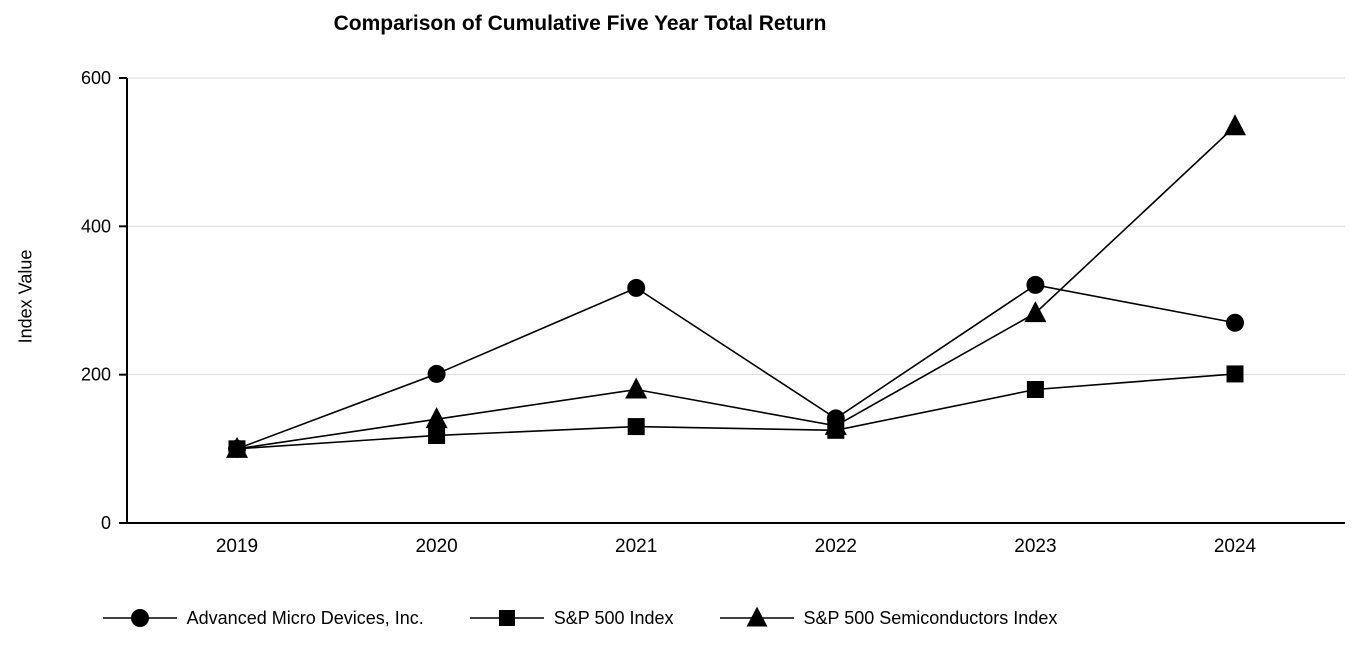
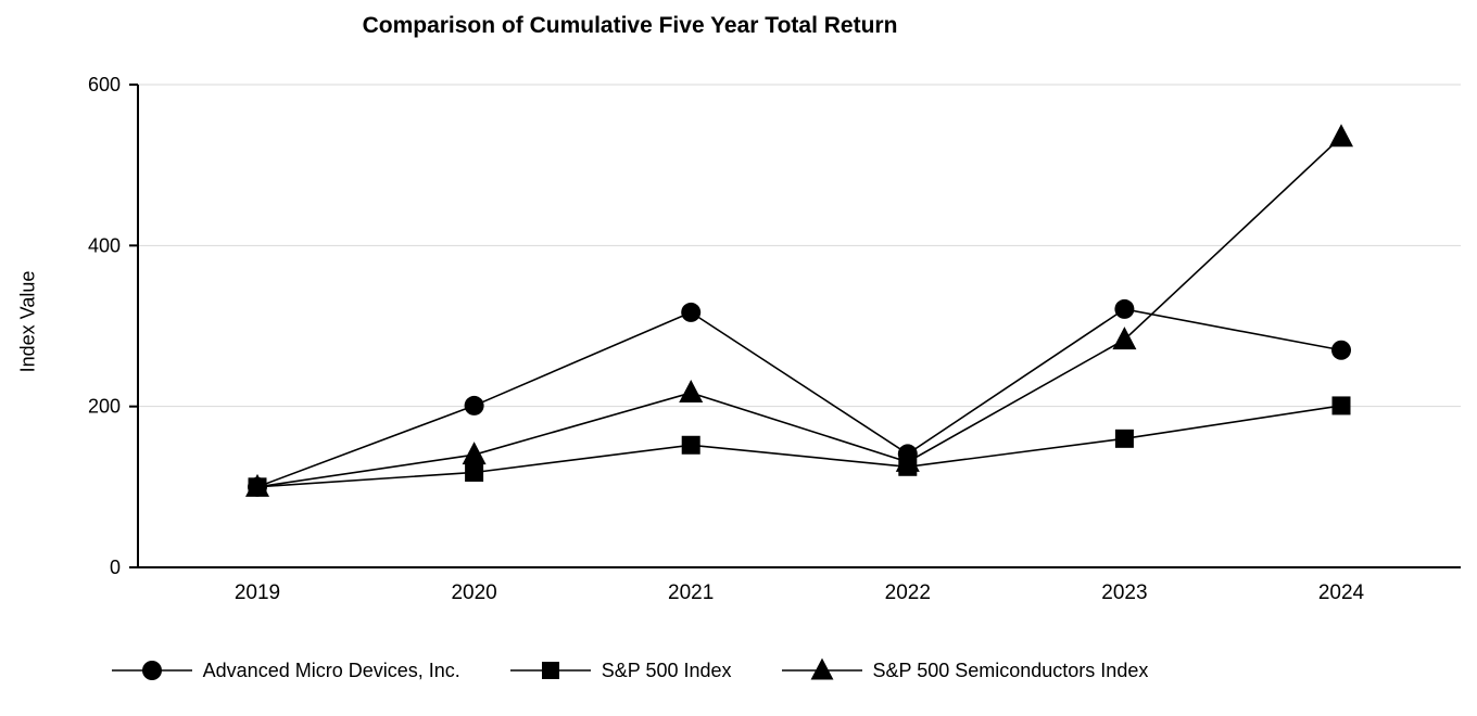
S&P 500 Index/2021: 130 -> 150
S&P 500 Semiconductors Index/2021: 180 -> 220
S&P 500 Index/2023: 180 -> 160
